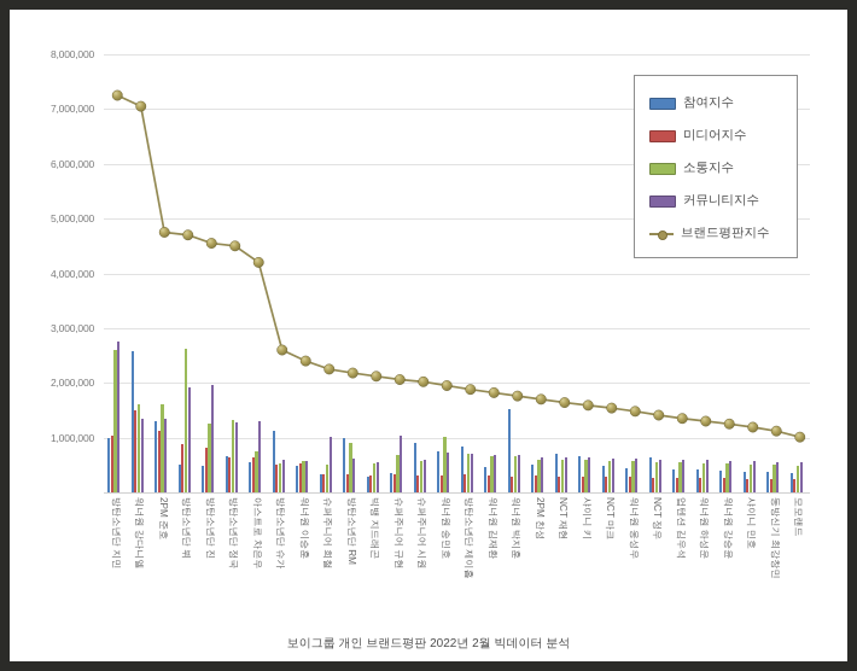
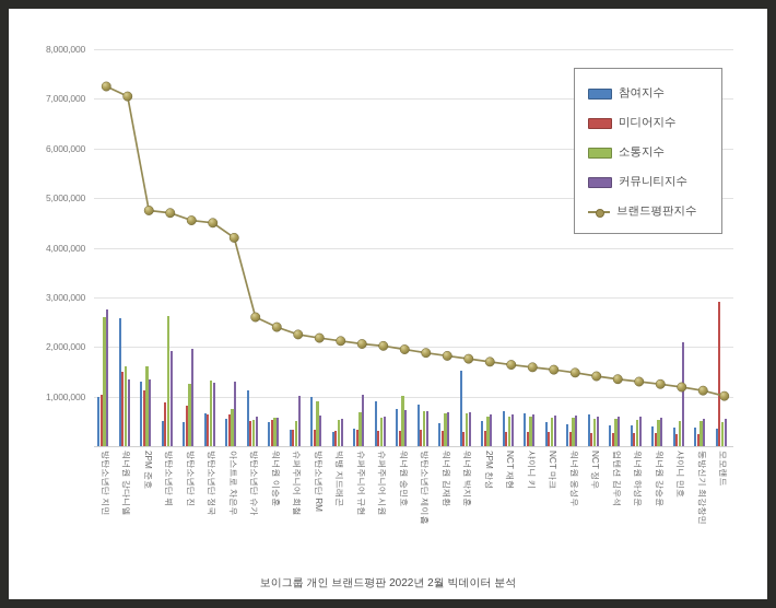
커뮤니티지수/샤이니 민호: 600000 -> 2100000
미디어지수/모모랜드: 200000 -> 2900000
